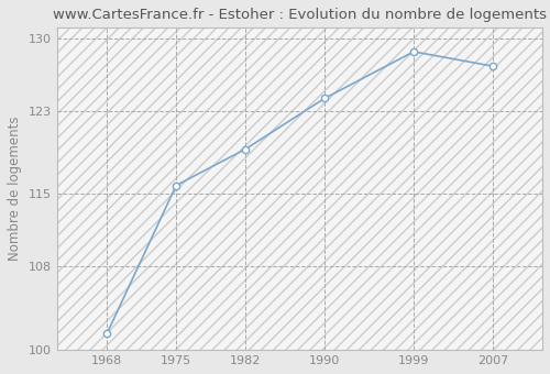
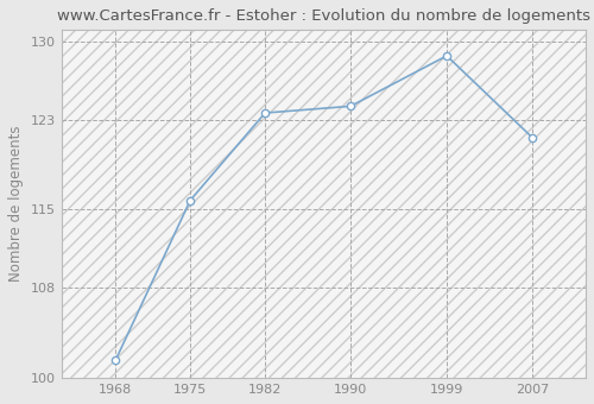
1982: 119.3 -> 123.6
2007: 127.3 -> 121.4
